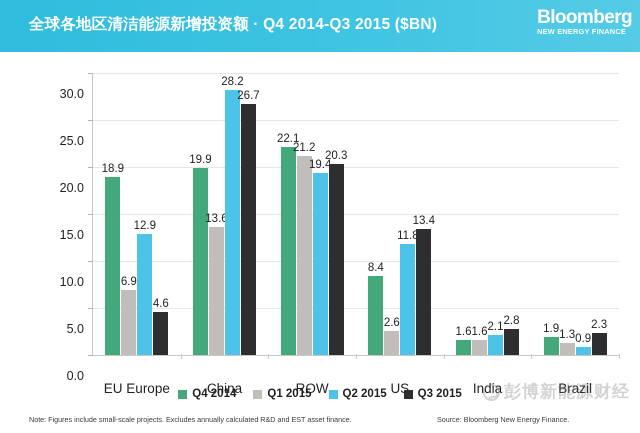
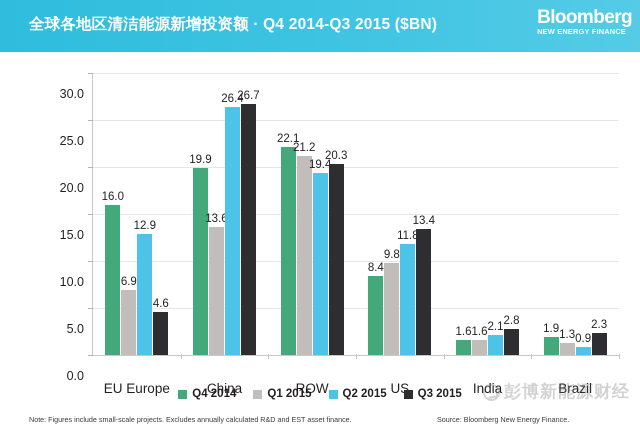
Q4 2014/EU Europe: 18.9 -> 16.0
Q2 2015/China: 28.2 -> 26.4
Q1 2015/US: 2.6 -> 9.8
